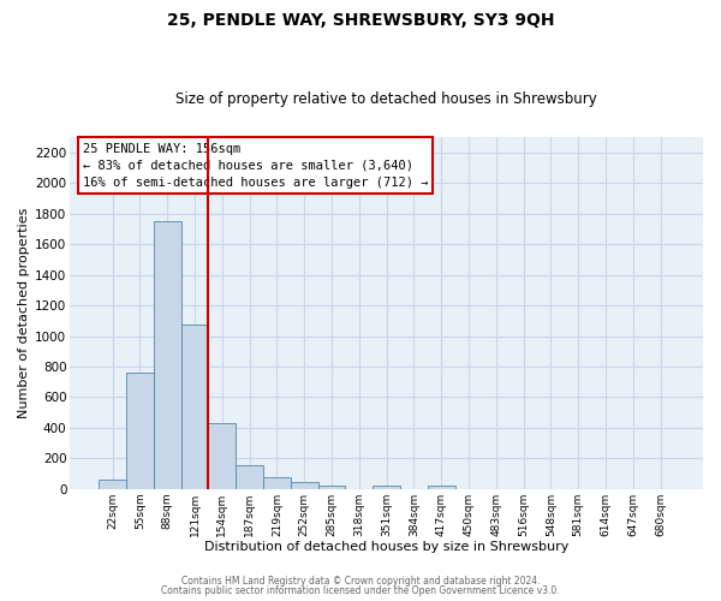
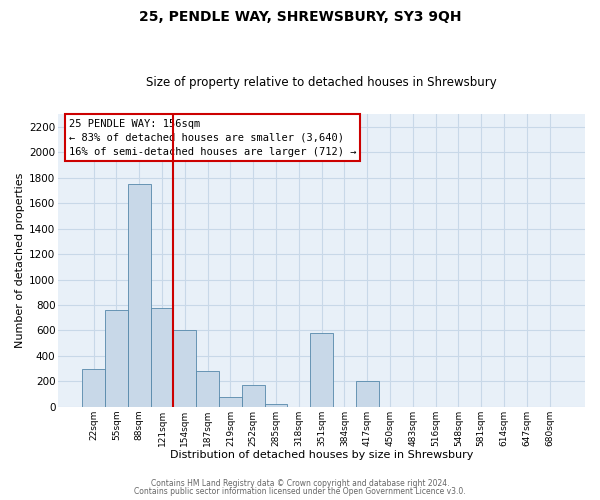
22sqm: 60 -> 300
121sqm: 1080 -> 780
154sqm: 430 -> 600
187sqm: 160 -> 280
252sqm: 40 -> 170
351sqm: 20 -> 580
417sqm: 20 -> 200
